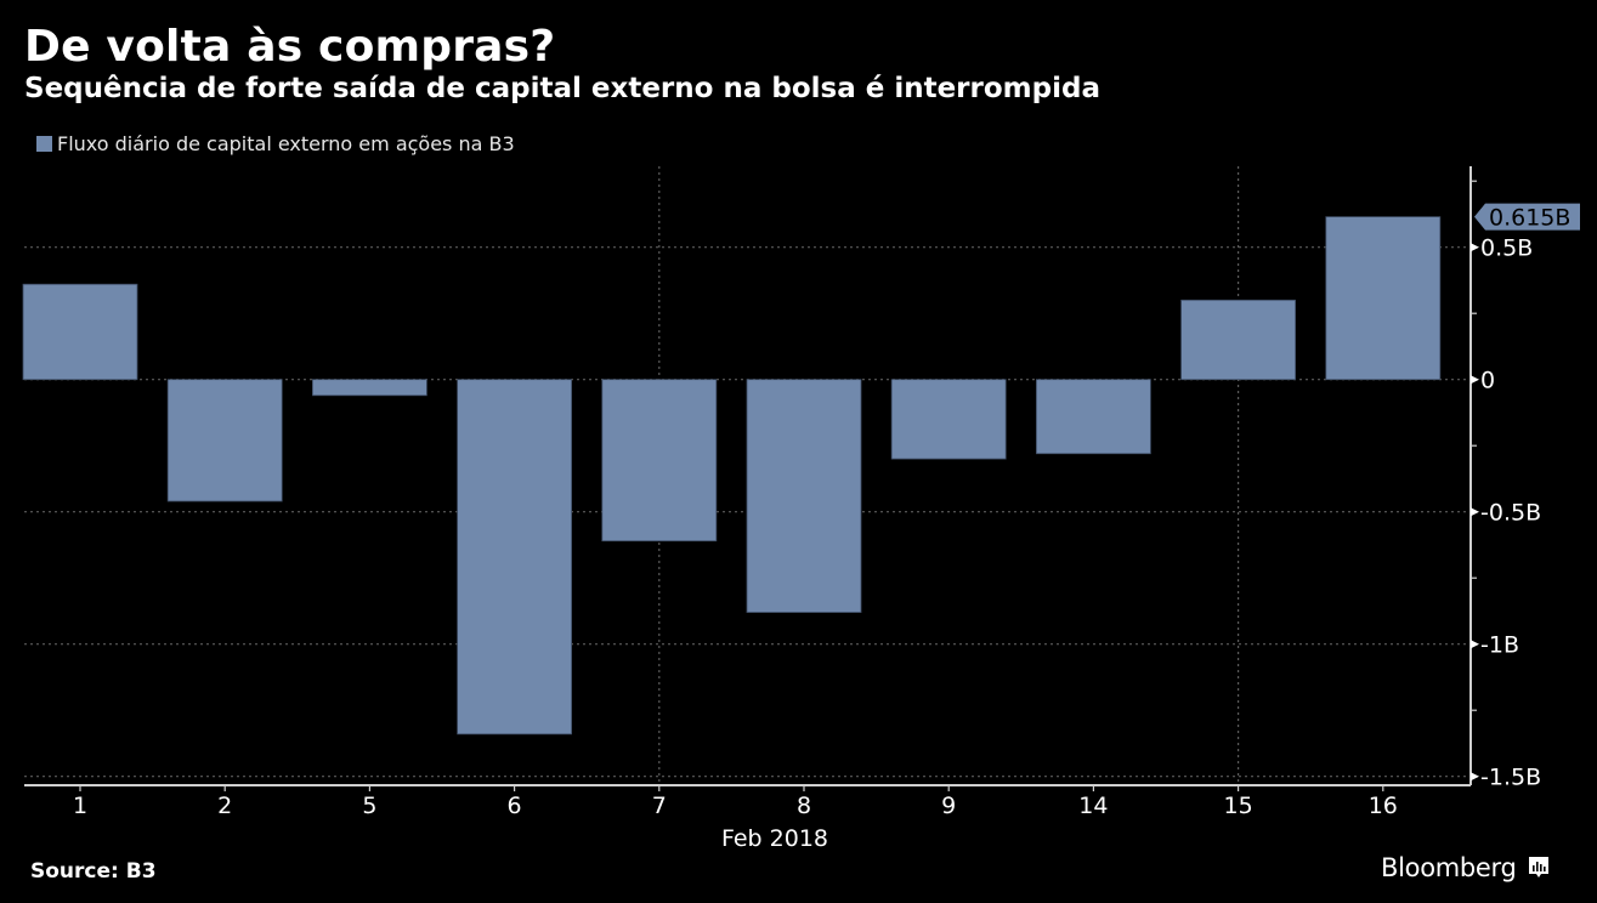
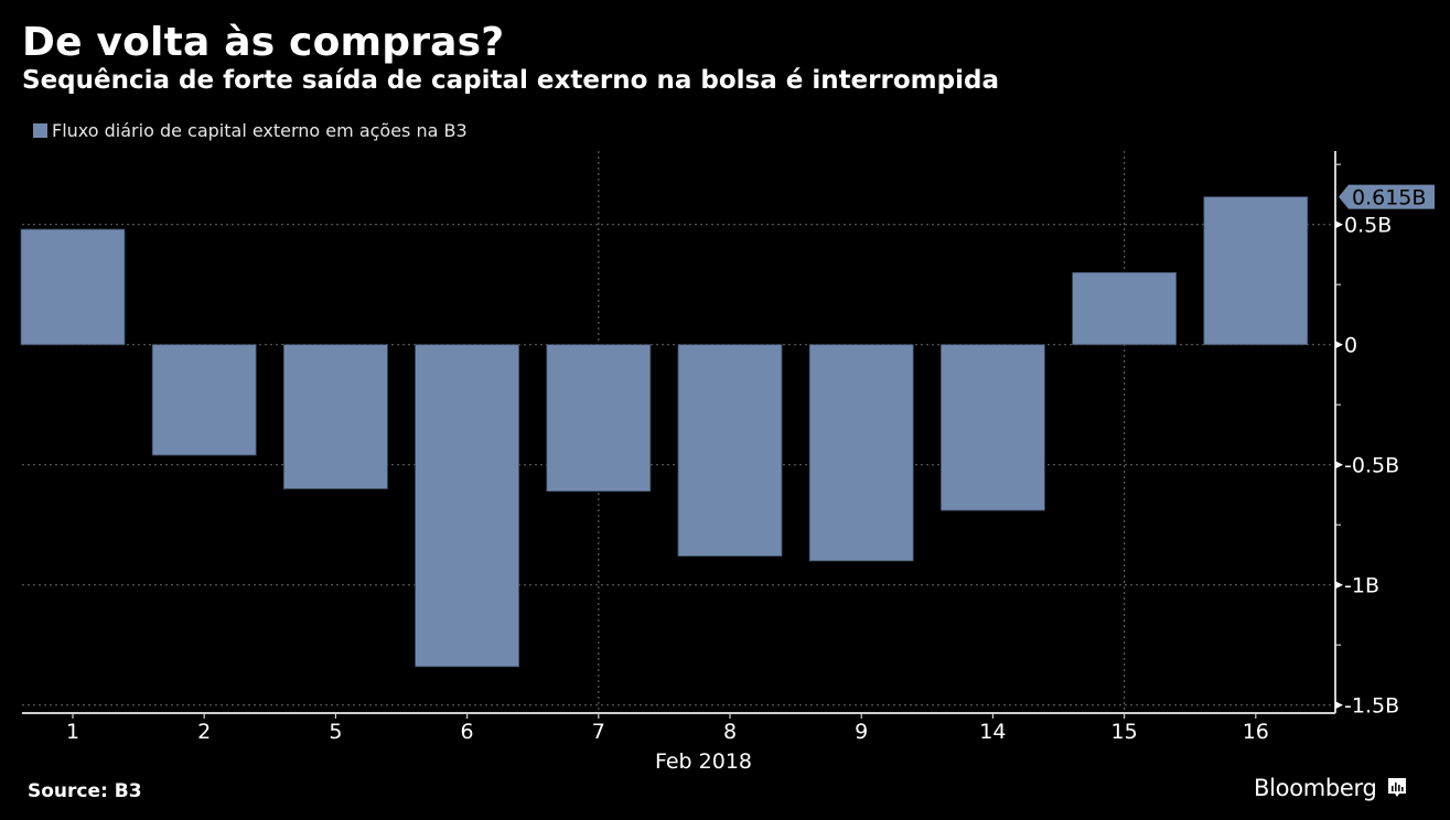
1: 0.36B -> 0.48B
5: -0.06B -> -0.60B
9: -0.30B -> -0.90B
14: -0.28B -> -0.69B
